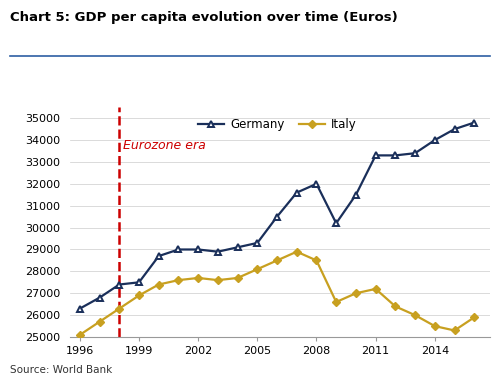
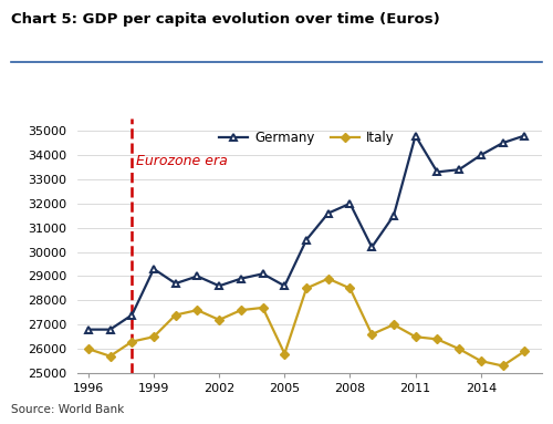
Germany/1996: 26300 -> 26800
Italy/1996: 25100 -> 26000
Germany/1999: 27500 -> 29300
Italy/1999: 26900 -> 26500
Germany/2002: 29000 -> 28600
Italy/2002: 27700 -> 27200
Germany/2005: 29300 -> 28600
Italy/2005: 28100 -> 25800
Germany/2011: 33300 -> 34800
Italy/2011: 27200 -> 26500
